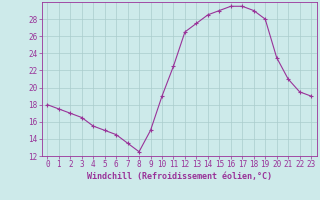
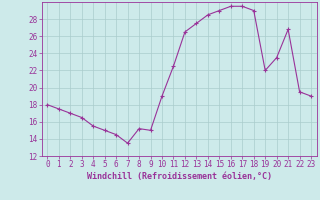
8: 12.5 -> 15.2
19: 28.0 -> 22.0
21: 21.0 -> 26.8
